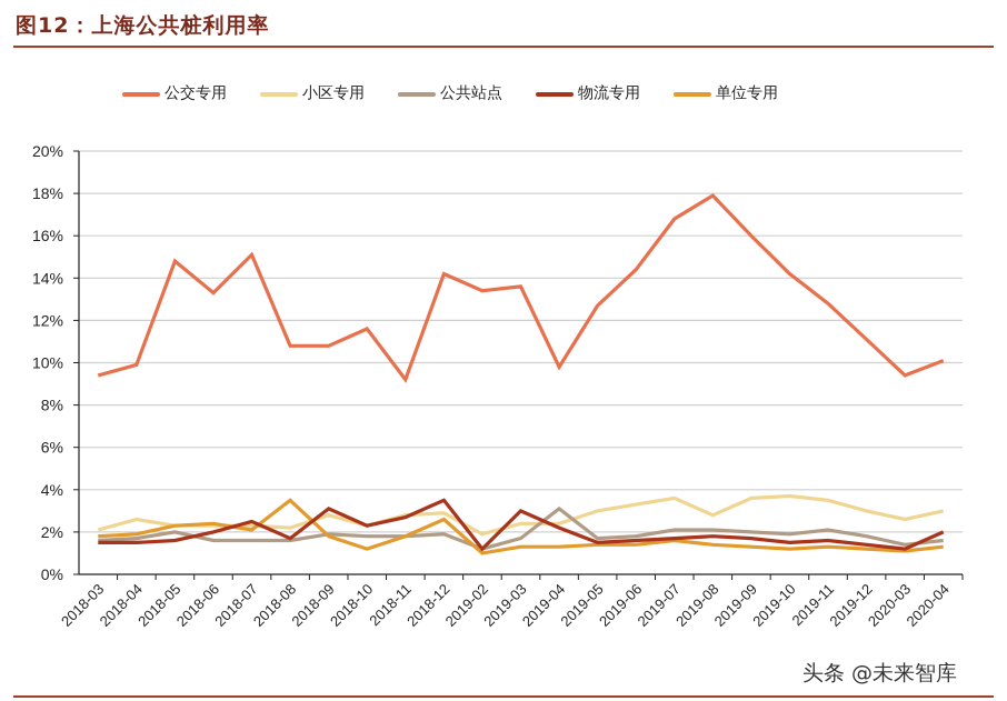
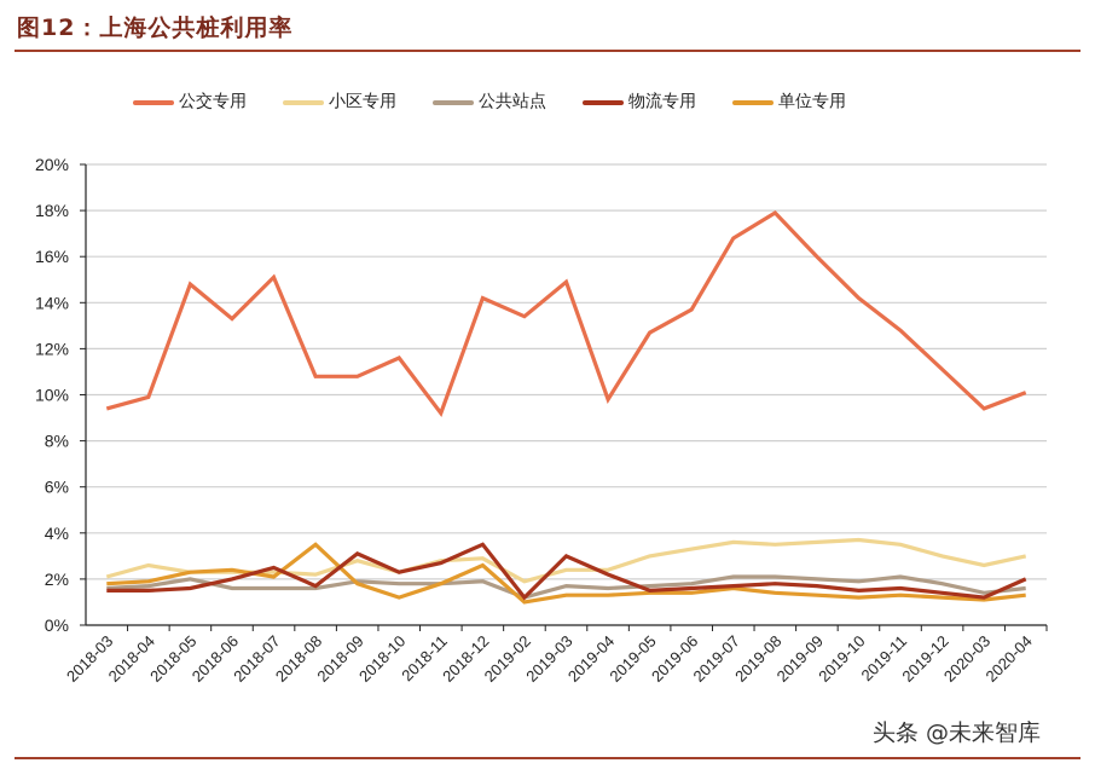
公交专用/2019-03: 13.6% -> 14.9%
公共站点/2019-04: 3.1% -> 1.6%
公交专用/2019-06: 14.4% -> 13.7%
小区专用/2019-08: 2.8% -> 3.5%
